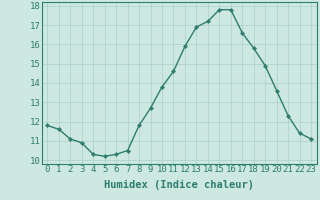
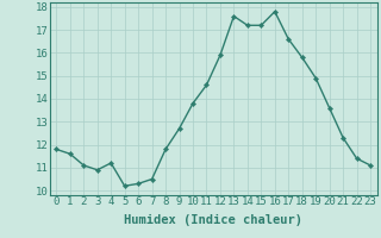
4: 10.3 -> 11.2
13: 16.9 -> 17.6
15: 17.8 -> 17.2
